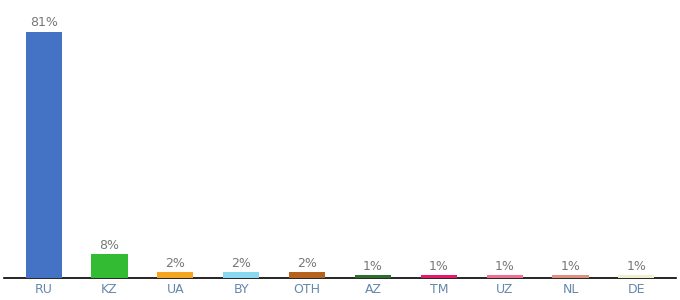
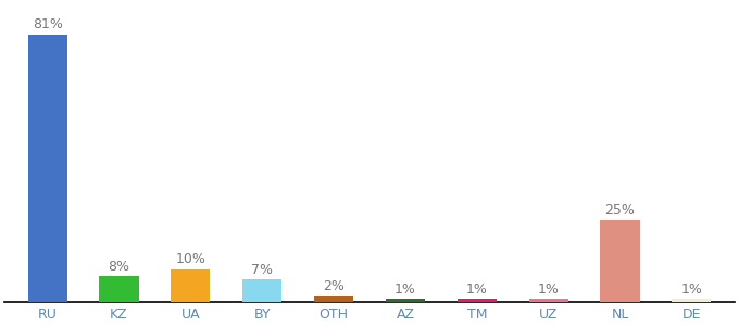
UA: 2% -> 10%
BY: 2% -> 7%
NL: 1% -> 25%
